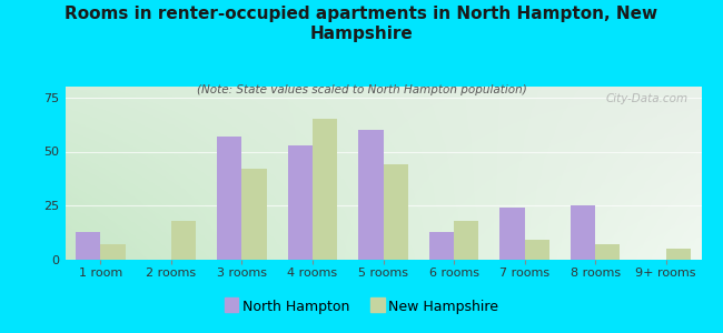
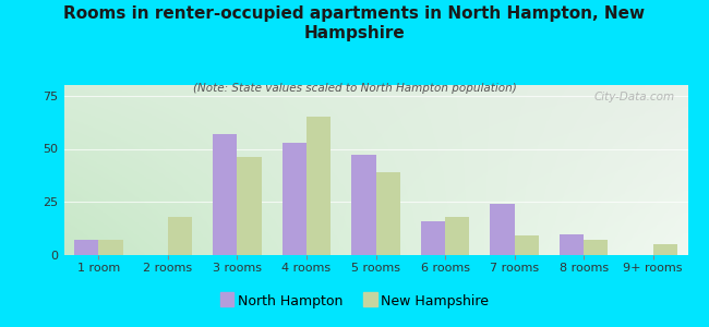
North Hampton/1 room: 13 -> 7
New Hampshire/3 rooms: 42 -> 46
North Hampton/5 rooms: 60 -> 47
New Hampshire/5 rooms: 44 -> 39
North Hampton/6 rooms: 13 -> 16
North Hampton/8 rooms: 25 -> 10
